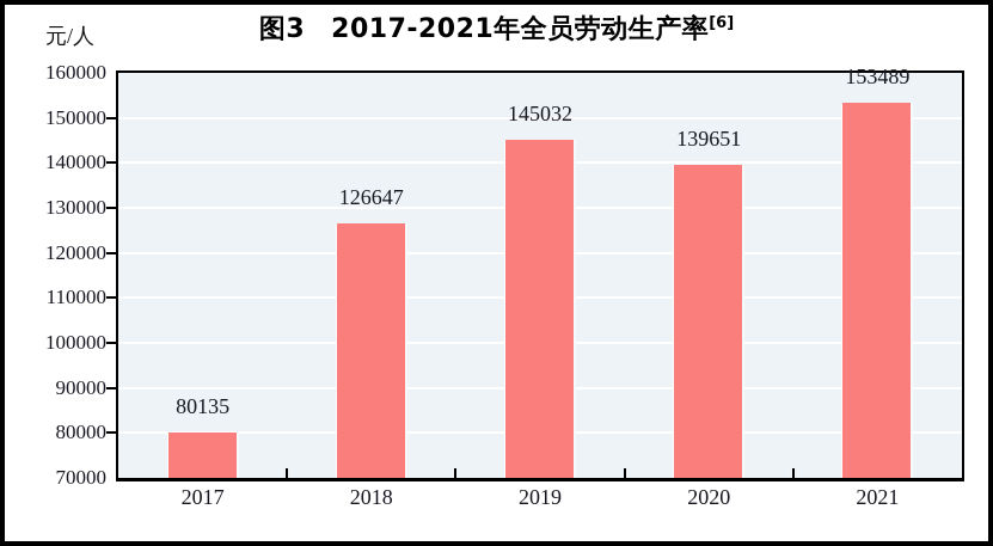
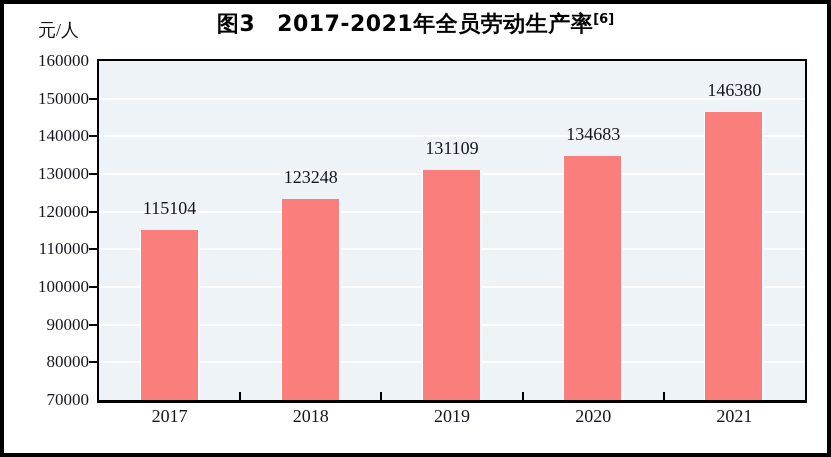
2017: 80135 -> 115104
2018: 126647 -> 123248
2019: 145032 -> 131109
2020: 139651 -> 134683
2021: 153489 -> 146380
